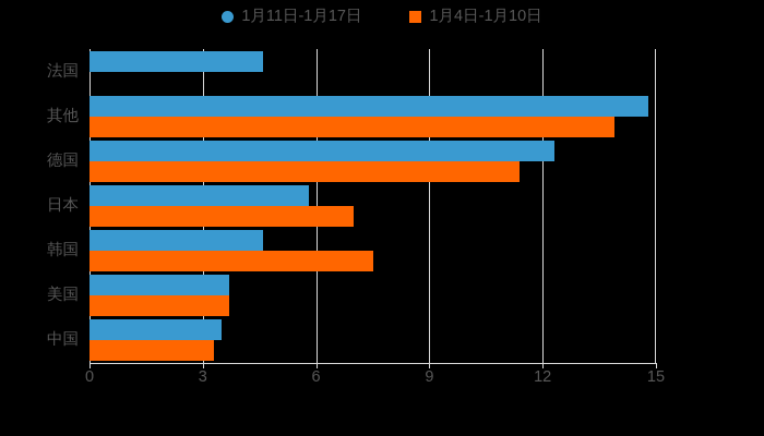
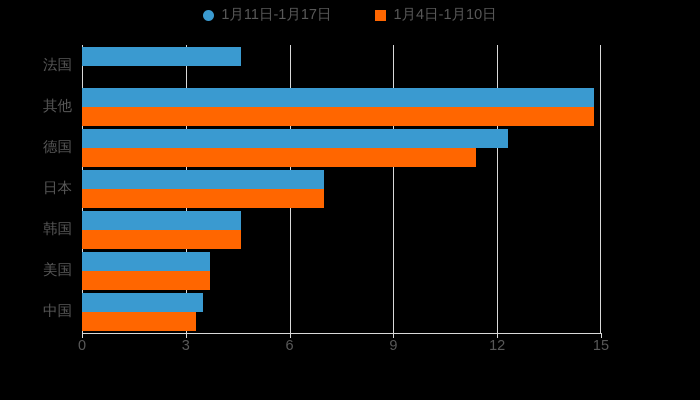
1月4日-1月10日/其他: 13.9 -> 14.8
1月11日-1月17日/日本: 5.8 -> 7.0
1月4日-1月10日/韩国: 7.5 -> 4.6
